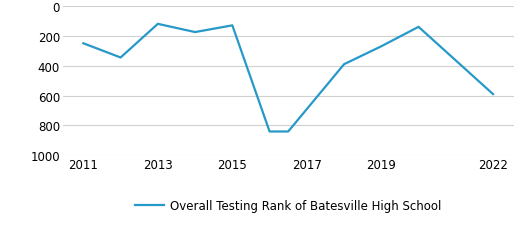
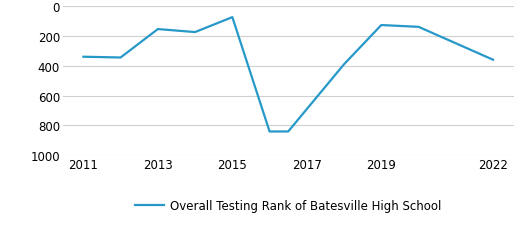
2011: 250 -> 340
2013: 120 -> 160
2015: 130 -> 80
2019: 270 -> 130
2022: 590 -> 360
